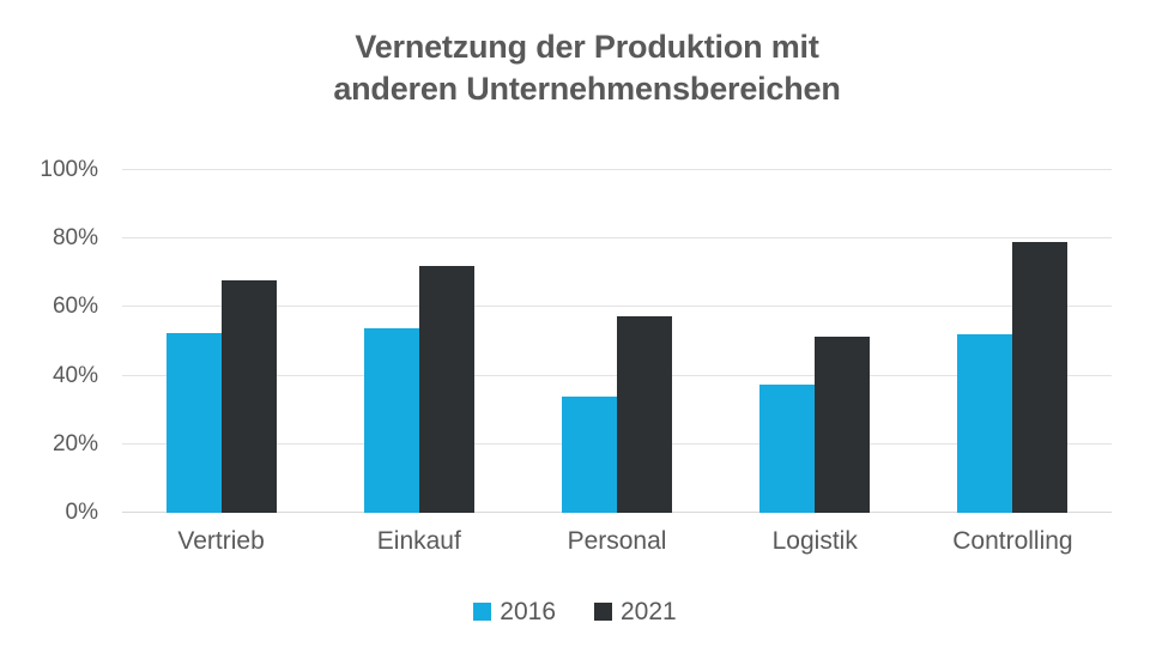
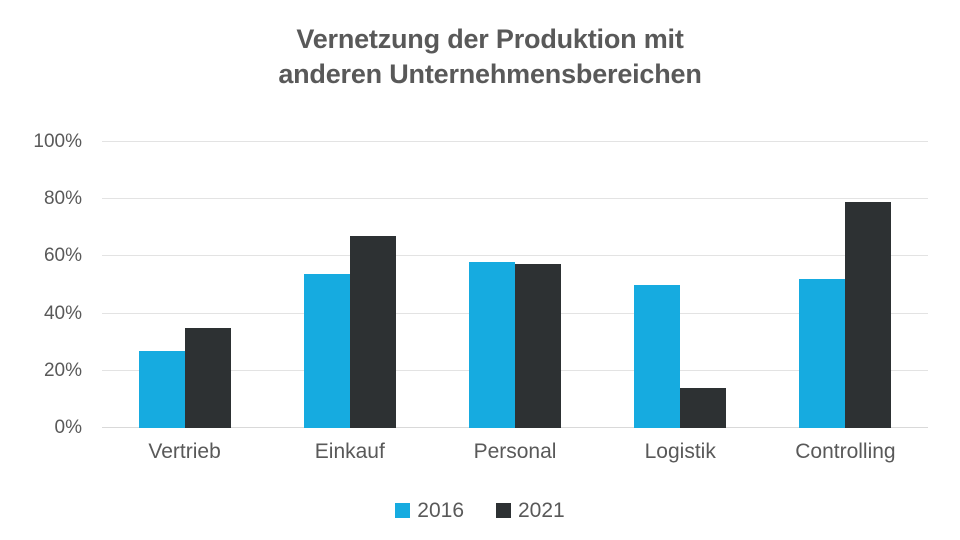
2016/Vertrieb: 52% -> 27%
2021/Vertrieb: 68% -> 35%
2021/Einkauf: 72% -> 67%
2016/Personal: 34% -> 58%
2016/Logistik: 38% -> 50%
2021/Logistik: 52% -> 14%
